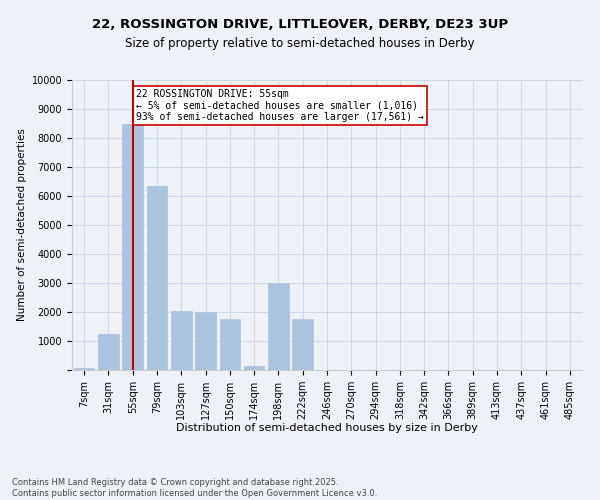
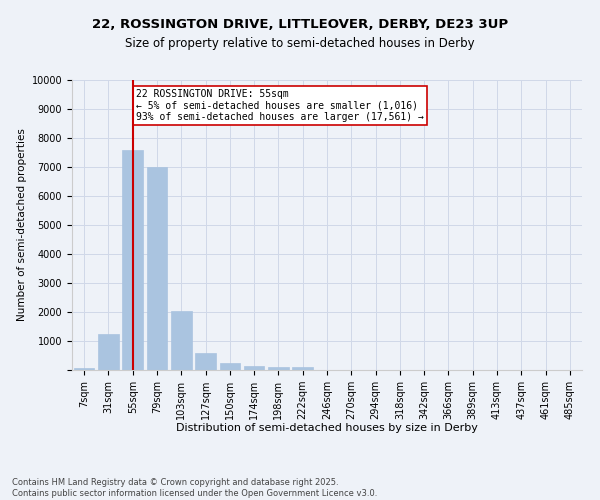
55sqm: 8500 -> 7600
79sqm: 6350 -> 7000
127sqm: 2000 -> 590
150sqm: 1750 -> 260
198sqm: 3000 -> 120
222sqm: 1750 -> 100
